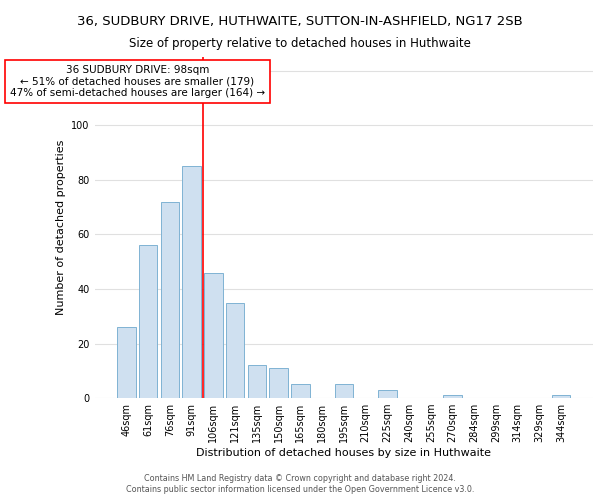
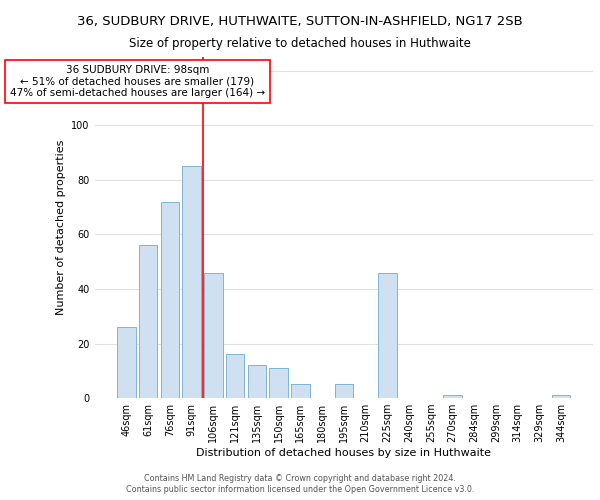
121sqm: 35 -> 16
225sqm: 3 -> 46
